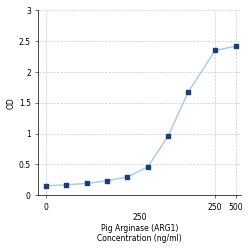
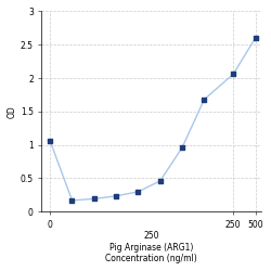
0: 0.15 -> 1.06
250: 2.35 -> 2.06
500: 2.42 -> 2.60
